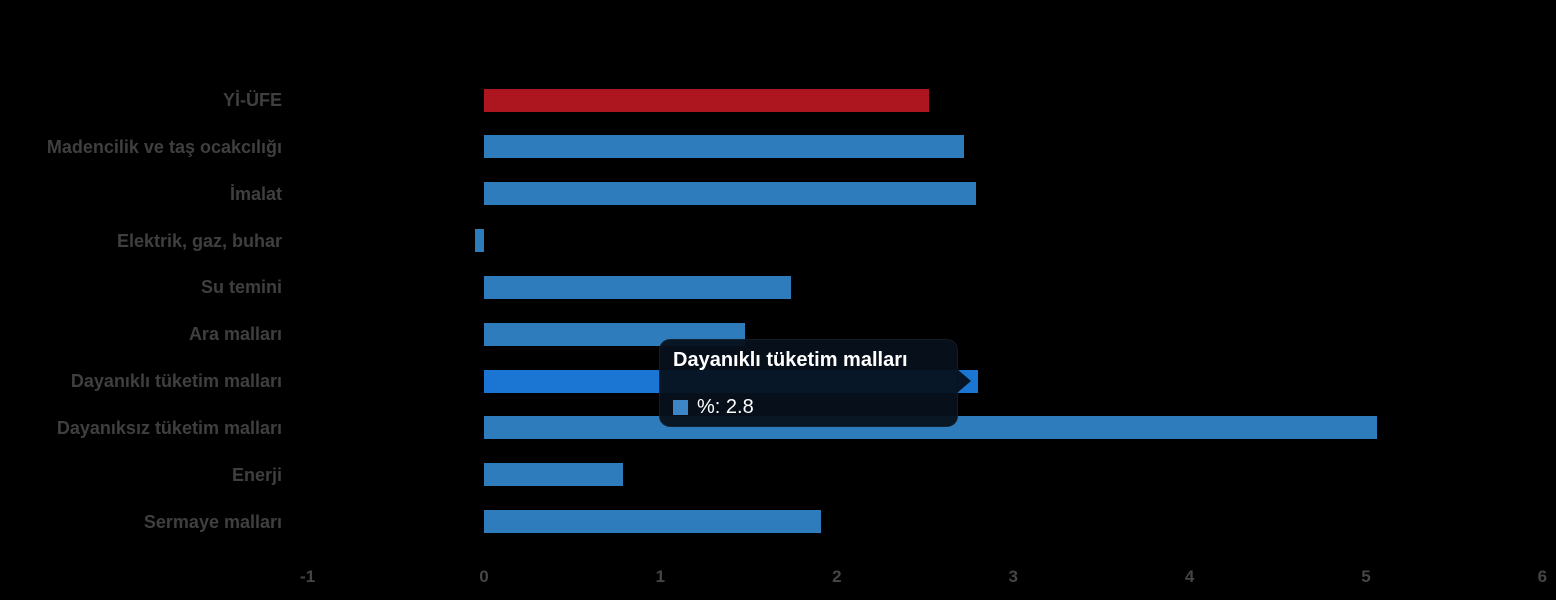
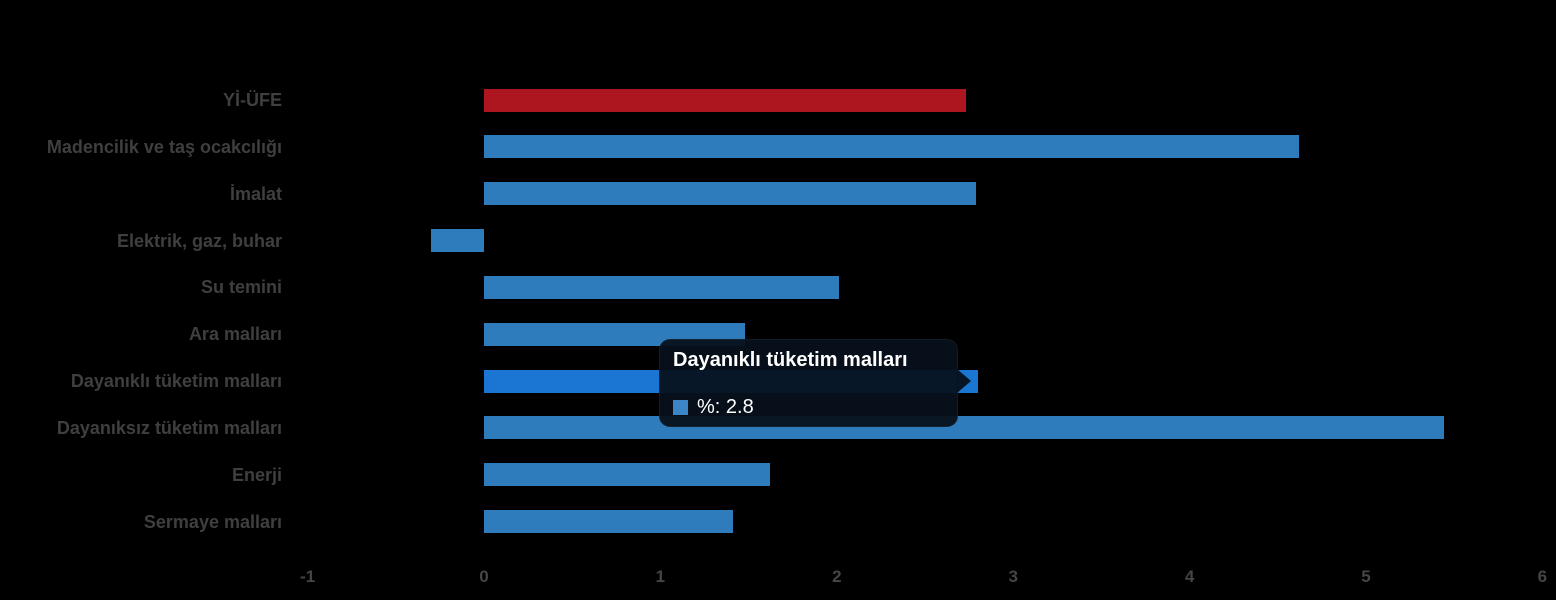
Yİ-ÜFE: 2.52 -> 2.73
Madencilik ve taş ocakcılığı: 2.72 -> 4.62
Elektrik, gaz, buhar: -0.05 -> -0.30
Su temini: 1.74 -> 2.01
Dayanıksız tüketim malları: 5.06 -> 5.44
Enerji: 0.79 -> 1.62
Sermaye malları: 1.91 -> 1.41
